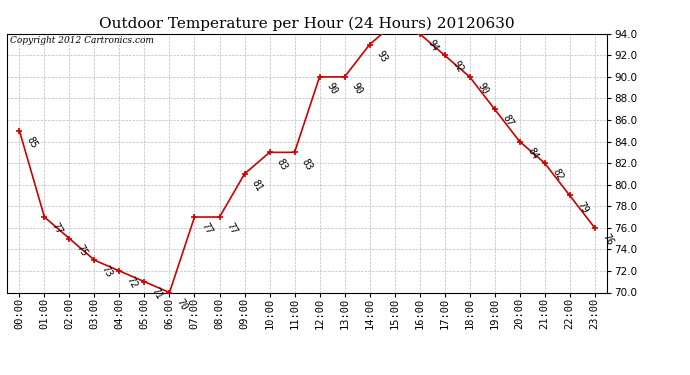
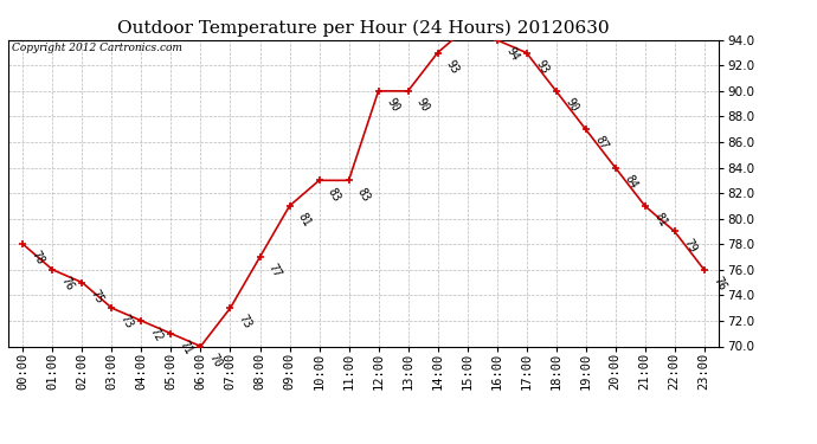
00:00: 85 -> 78
01:00: 77 -> 76
07:00: 77 -> 73
17:00: 92 -> 93
21:00: 82 -> 81
